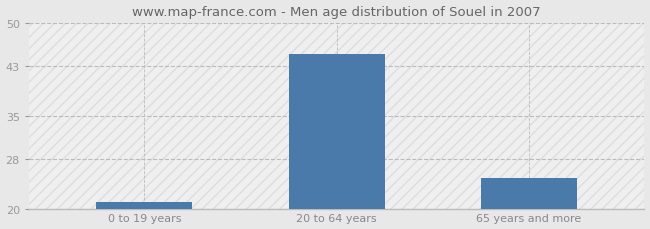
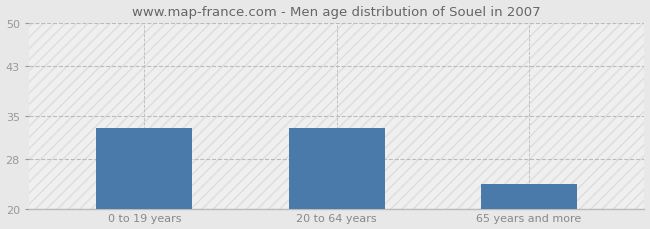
0 to 19 years: 21 -> 33
20 to 64 years: 45 -> 33
65 years and more: 25 -> 24
